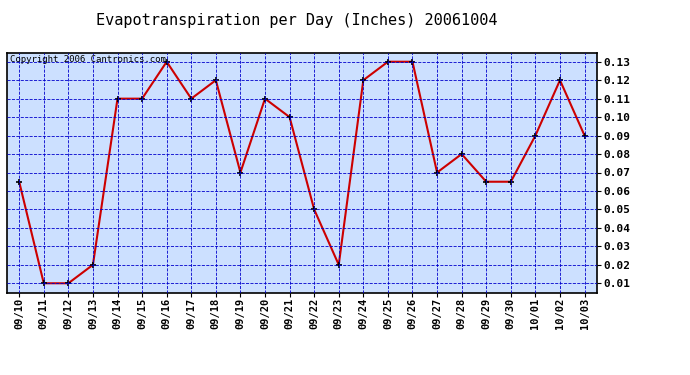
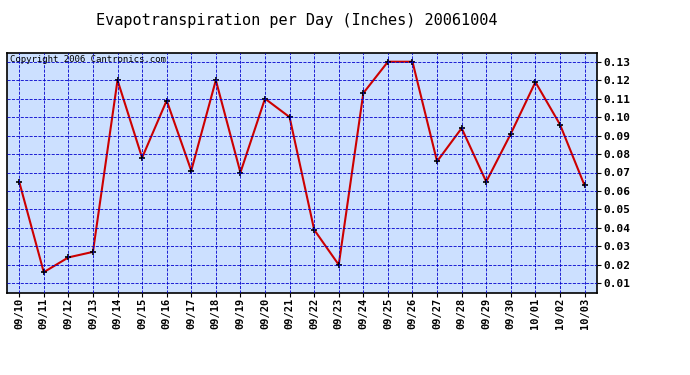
09/11: 0.010 -> 0.016
09/12: 0.010 -> 0.024
09/13: 0.020 -> 0.027
09/14: 0.110 -> 0.120
09/15: 0.110 -> 0.078
09/16: 0.130 -> 0.109
09/17: 0.110 -> 0.071
09/22: 0.050 -> 0.039
09/24: 0.120 -> 0.113
09/27: 0.070 -> 0.076
09/28: 0.080 -> 0.094
09/30: 0.065 -> 0.091
10/01: 0.090 -> 0.119
10/02: 0.120 -> 0.096
10/03: 0.090 -> 0.063
